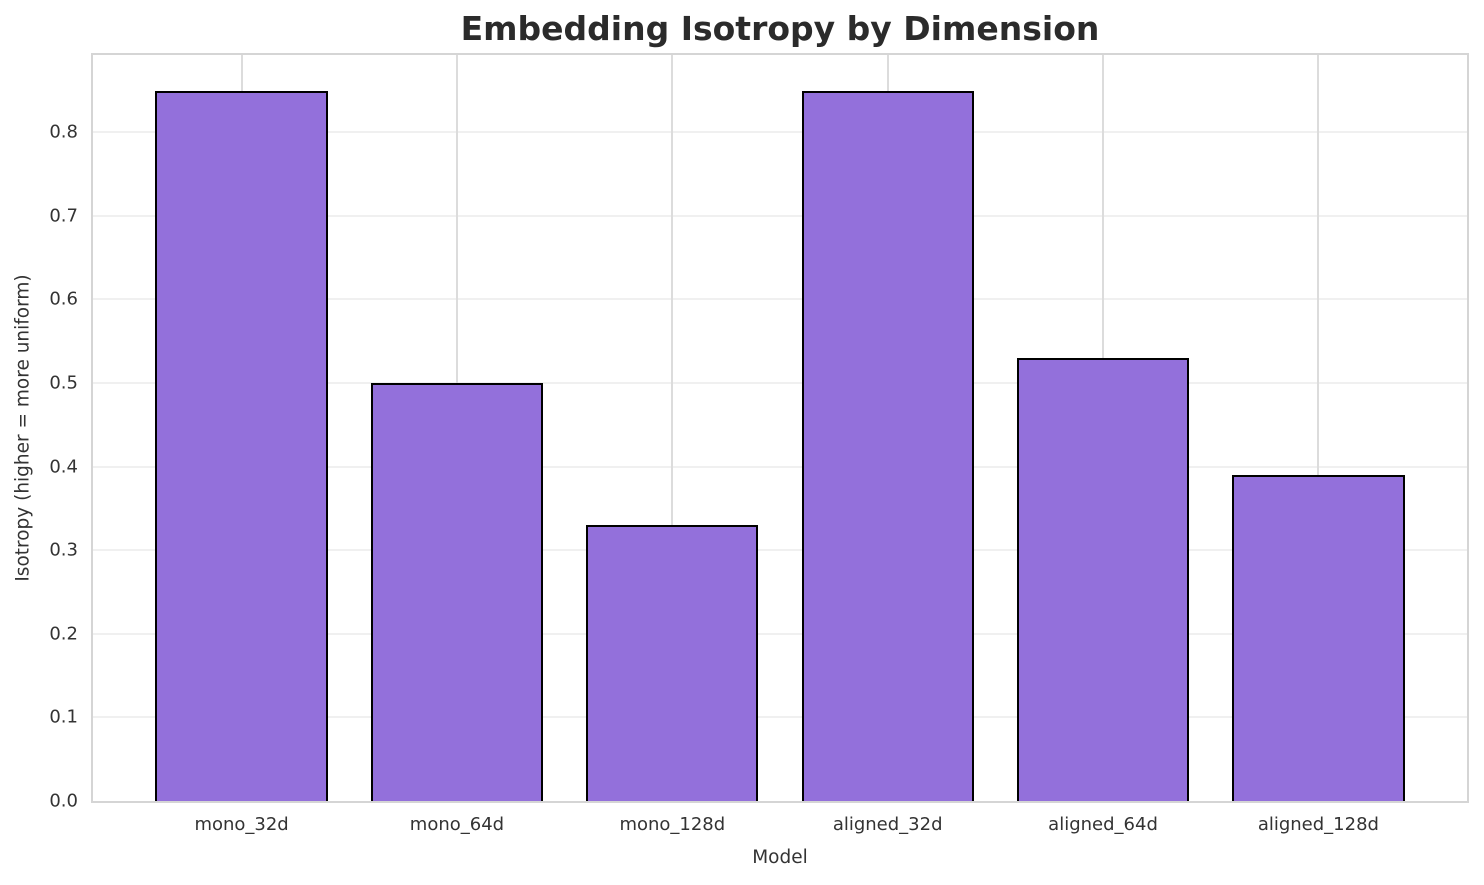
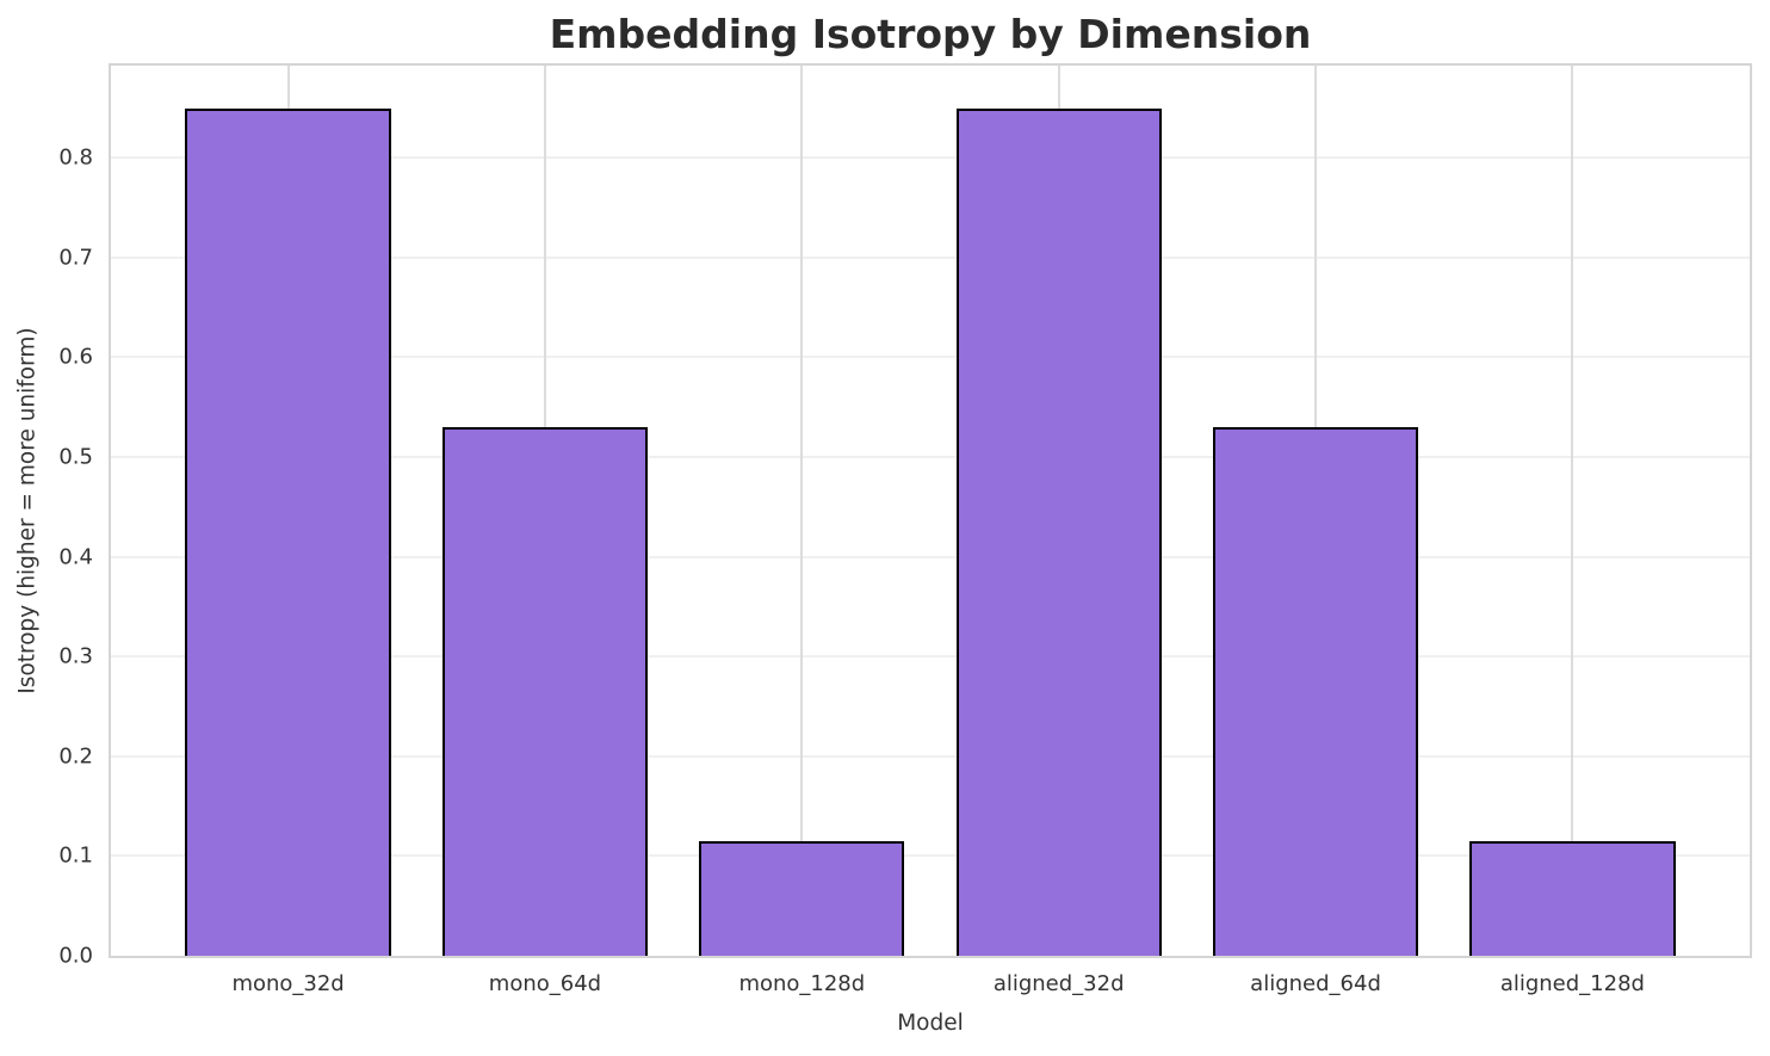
mono_64d: 0.50 -> 0.53
mono_128d: 0.33 -> 0.12
aligned_128d: 0.39 -> 0.12
